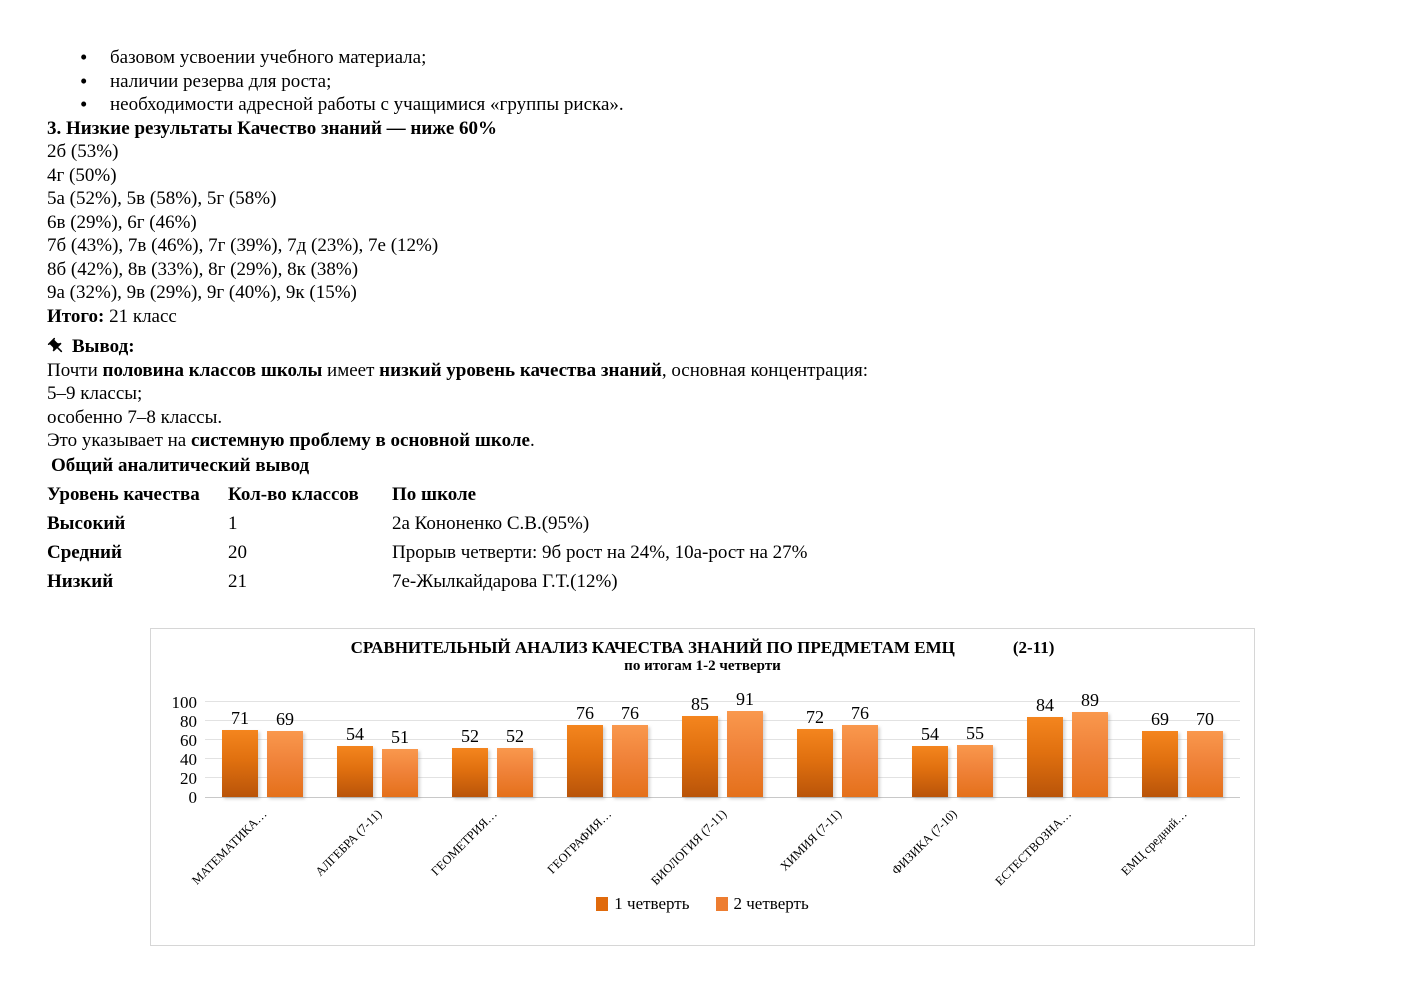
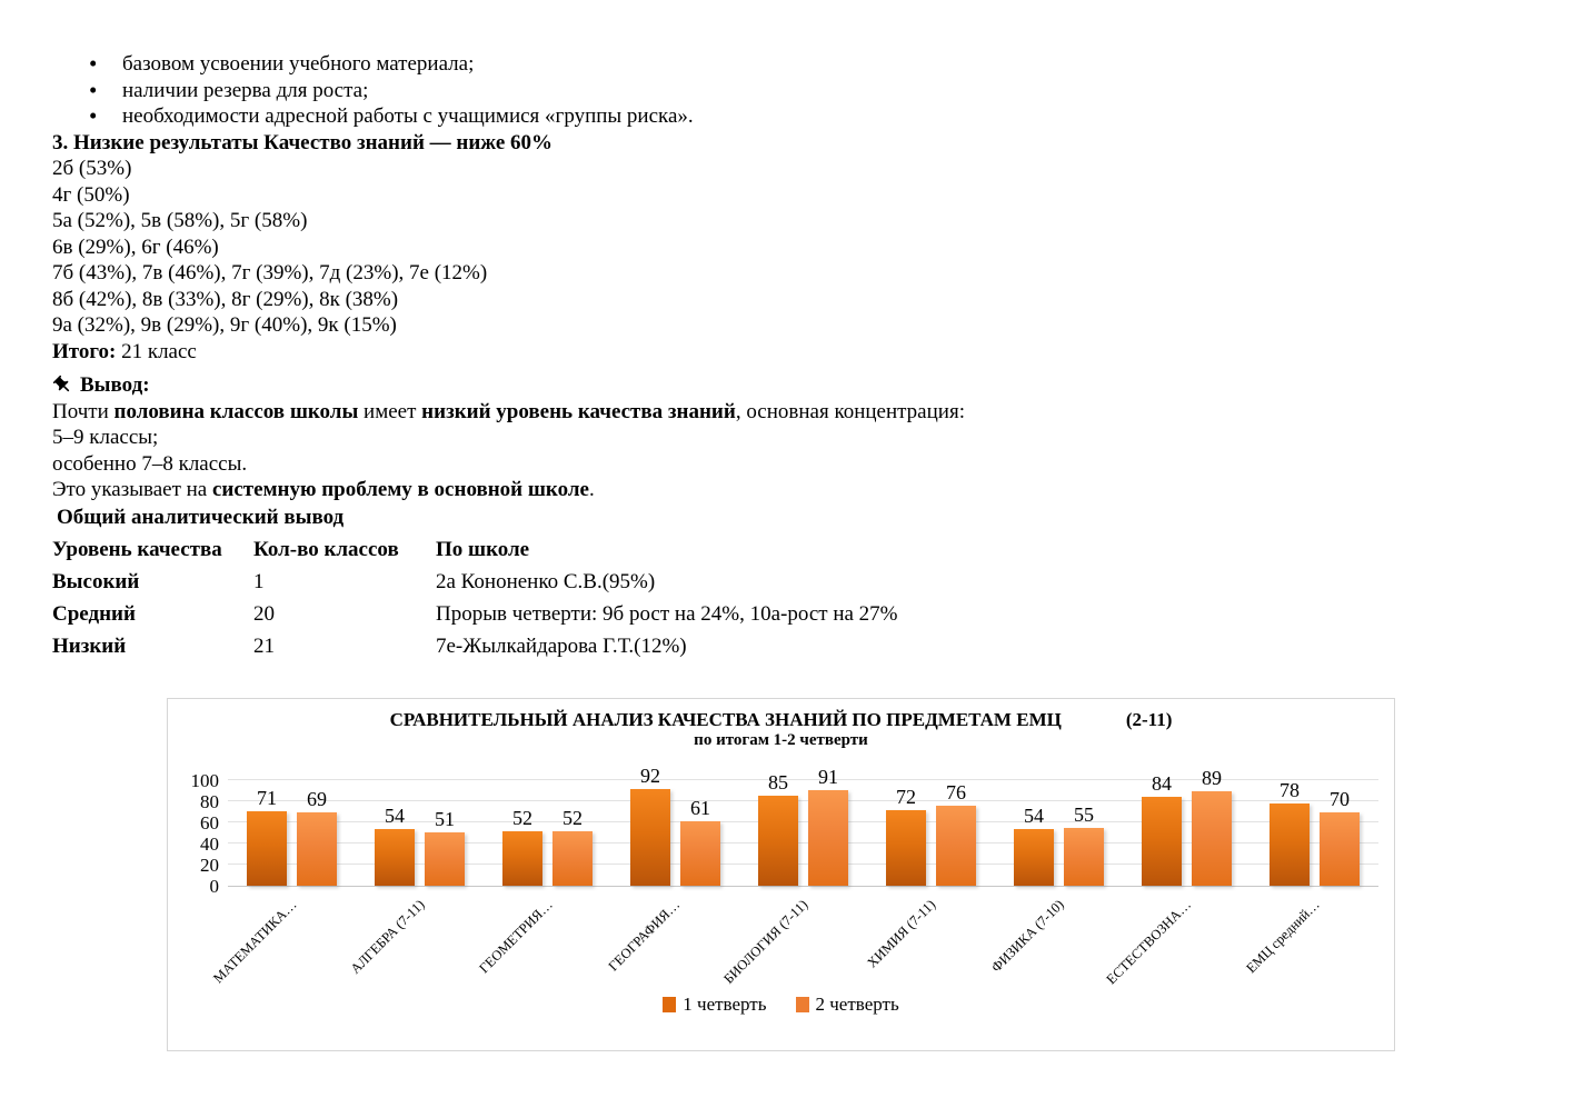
1 четверть/ГЕОГРАФИЯ…: 76 -> 92
2 четверть/ГЕОГРАФИЯ…: 76 -> 61
1 четверть/ЕМЦ средний…: 69 -> 78
